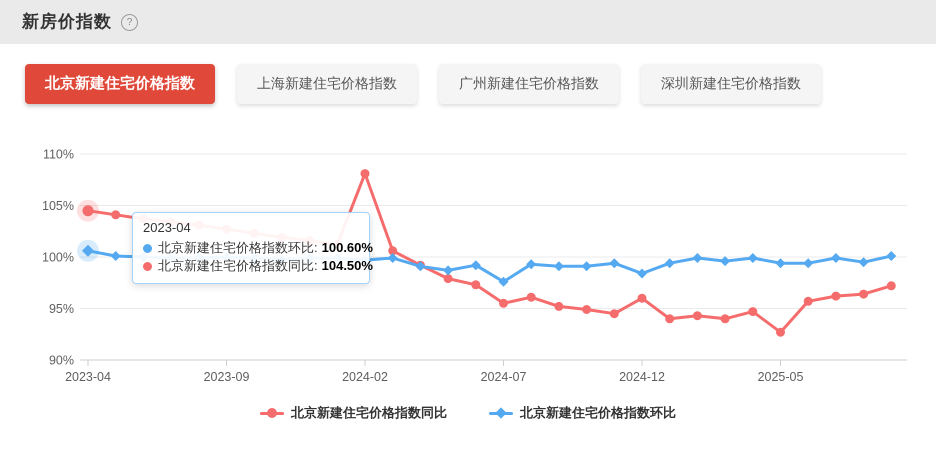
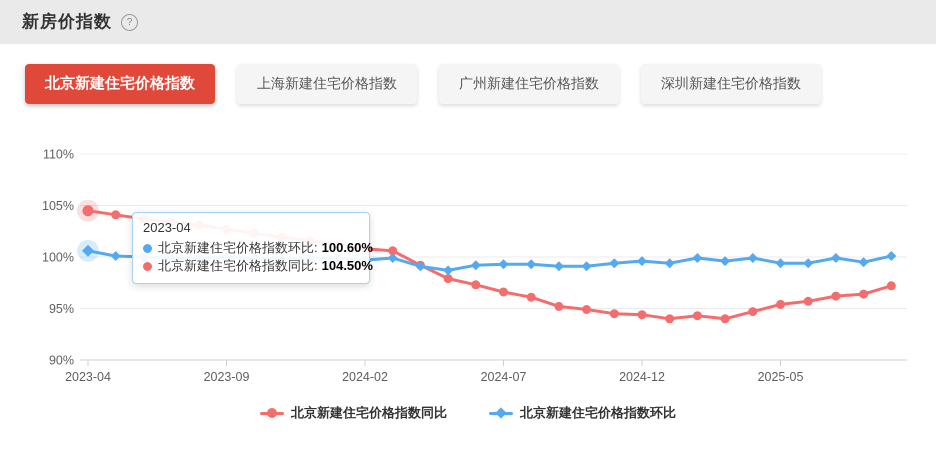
北京新建住宅价格指数同比/2024-02: 108.1% -> 100.8%
北京新建住宅价格指数同比/2024-07: 95.5% -> 96.6%
北京新建住宅价格指数环比/2024-07: 97.6% -> 99.3%
北京新建住宅价格指数同比/2024-12: 96.0% -> 94.4%
北京新建住宅价格指数环比/2024-12: 98.4% -> 99.6%
北京新建住宅价格指数同比/2025-05: 92.7% -> 95.4%
